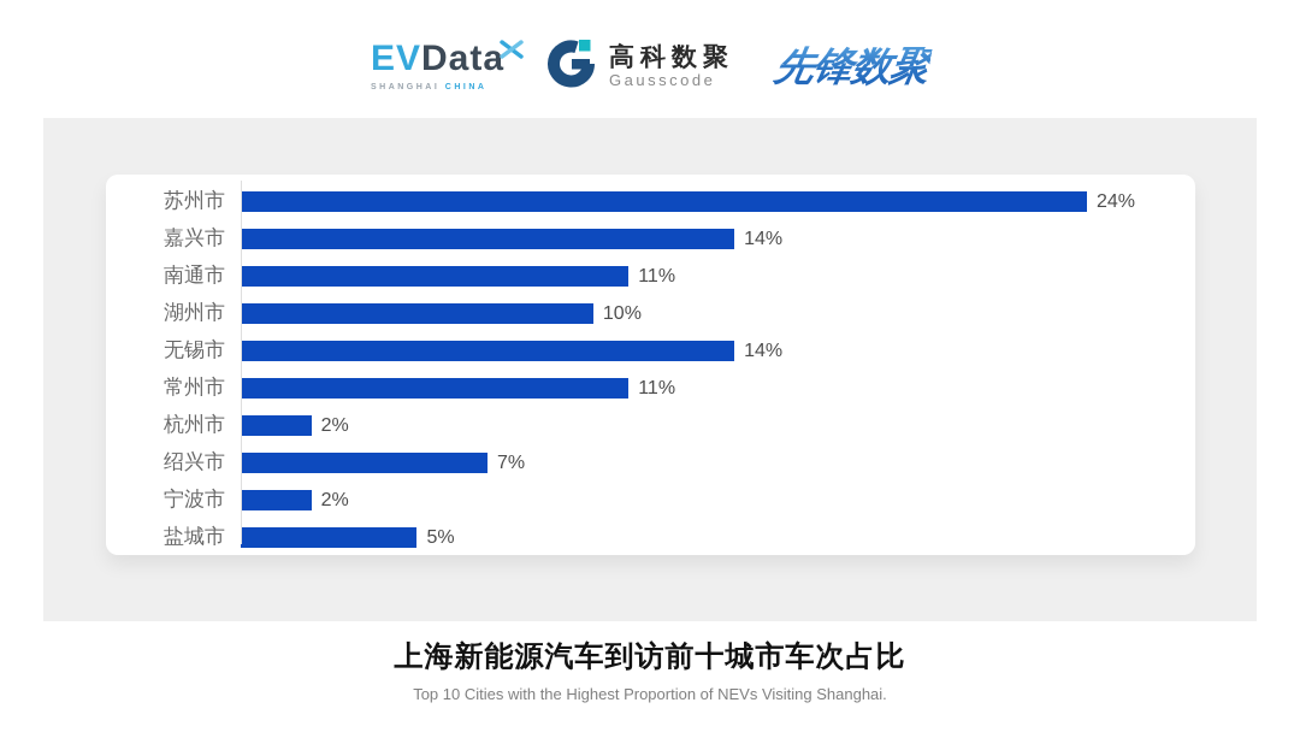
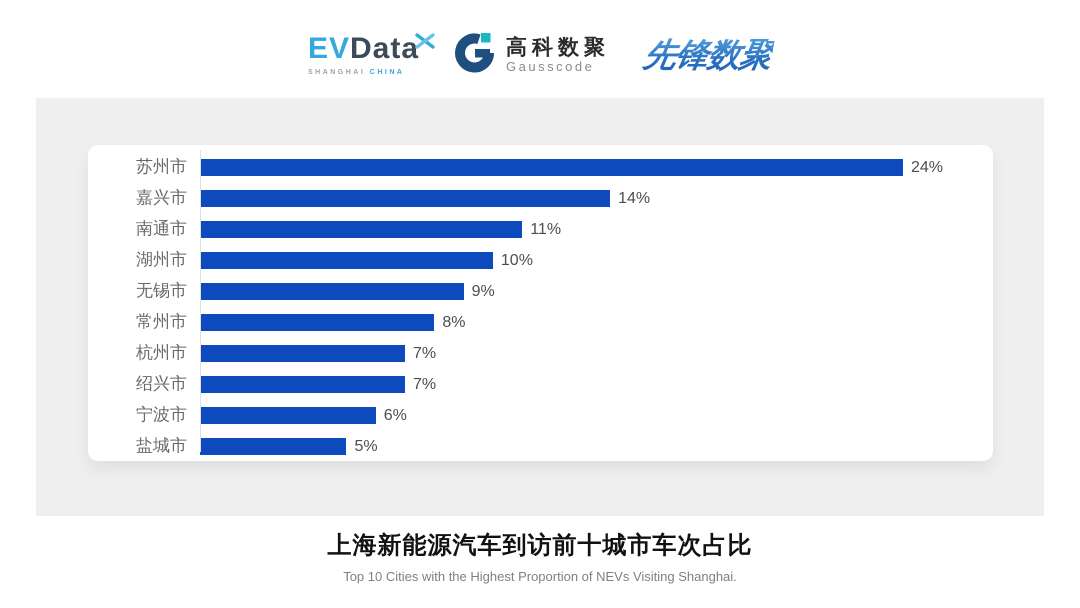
无锡市: 14% -> 9%
常州市: 11% -> 8%
杭州市: 2% -> 7%
宁波市: 2% -> 6%
